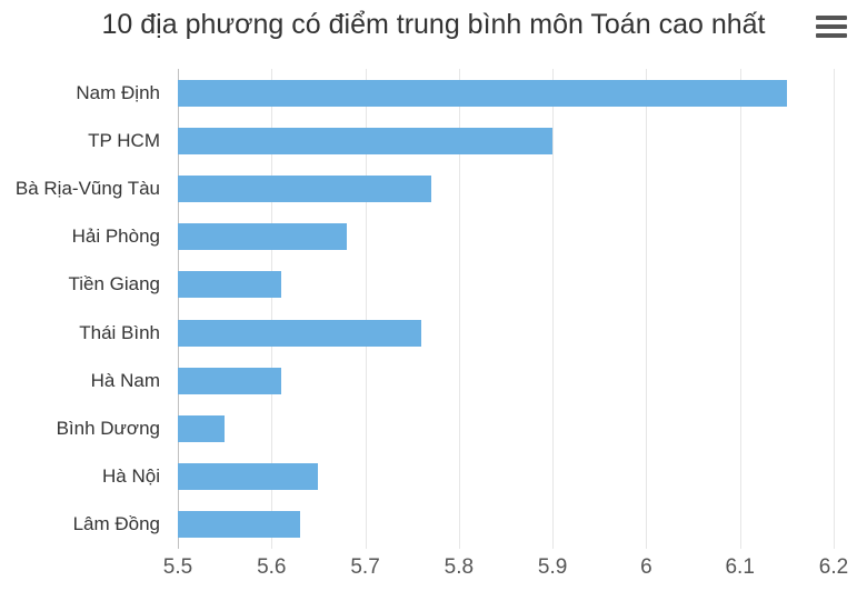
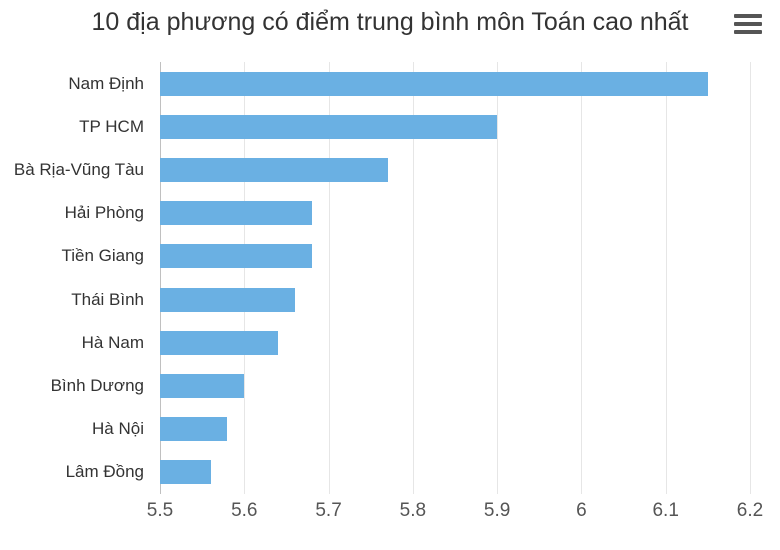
Tiền Giang: 5.61 -> 5.68
Thái Bình: 5.76 -> 5.66
Hà Nam: 5.61 -> 5.64
Bình Dương: 5.55 -> 5.60
Hà Nội: 5.65 -> 5.58
Lâm Đồng: 5.63 -> 5.56
